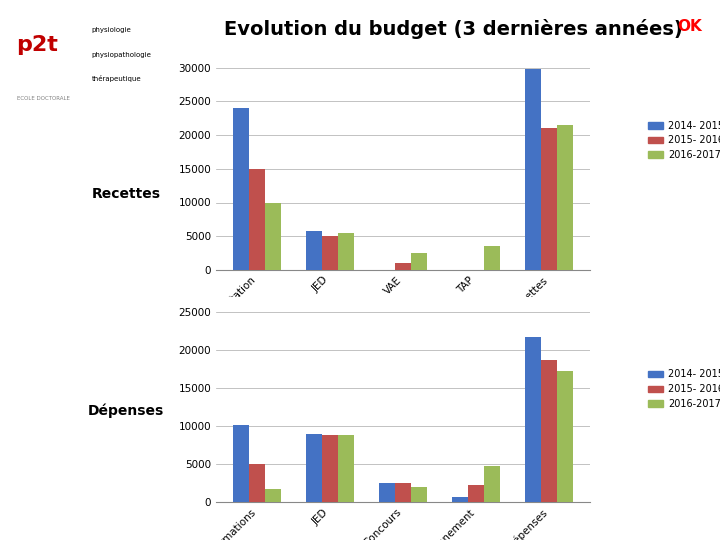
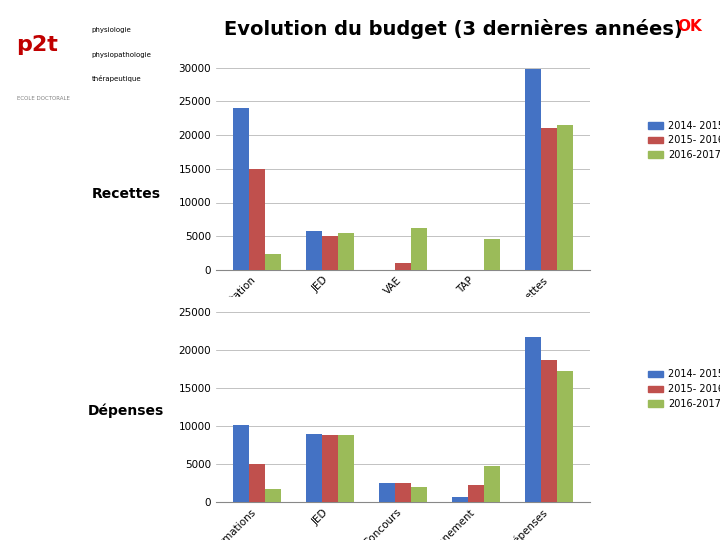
2016-2017/Dotation: 10000 -> 2400
2016-2017/VAE: 2500 -> 6200
2016-2017/TAP: 3500 -> 4600
